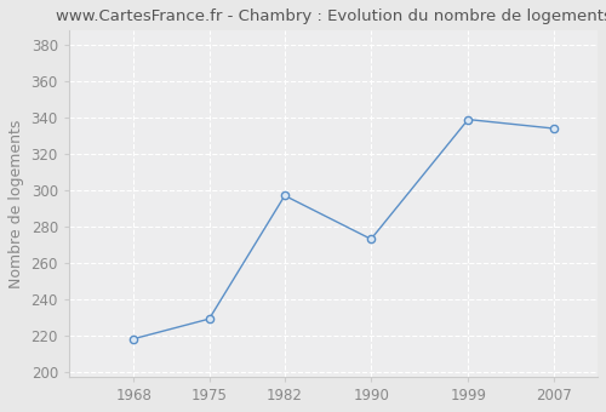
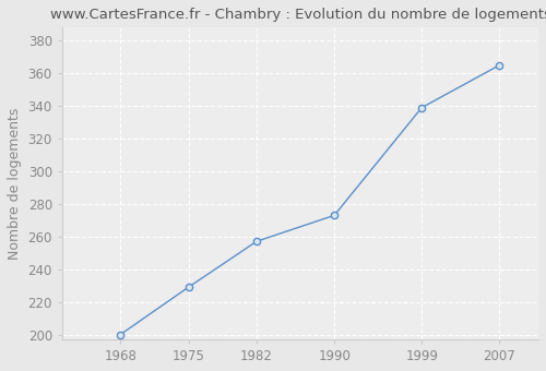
1968: 218 -> 200
1982: 297 -> 257
2007: 334 -> 365
